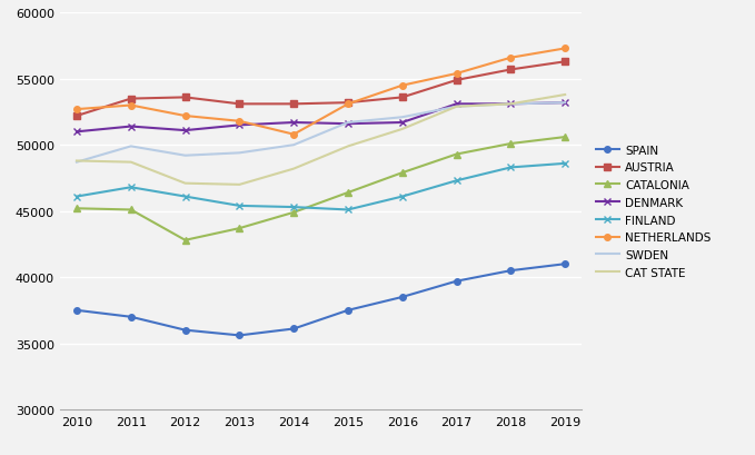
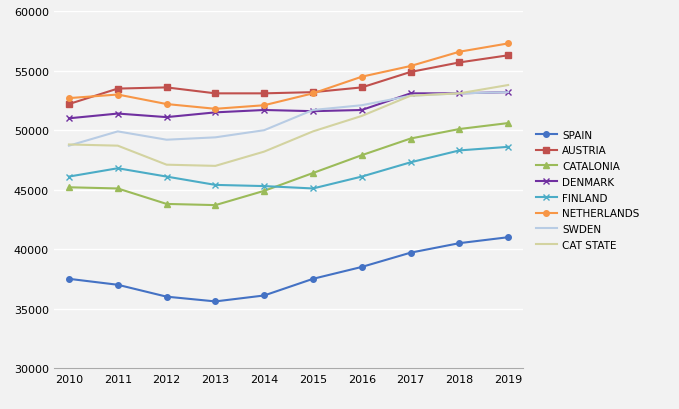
CATALONIA/2012: 42800 -> 43800
NETHERLANDS/2014: 50800 -> 52100
